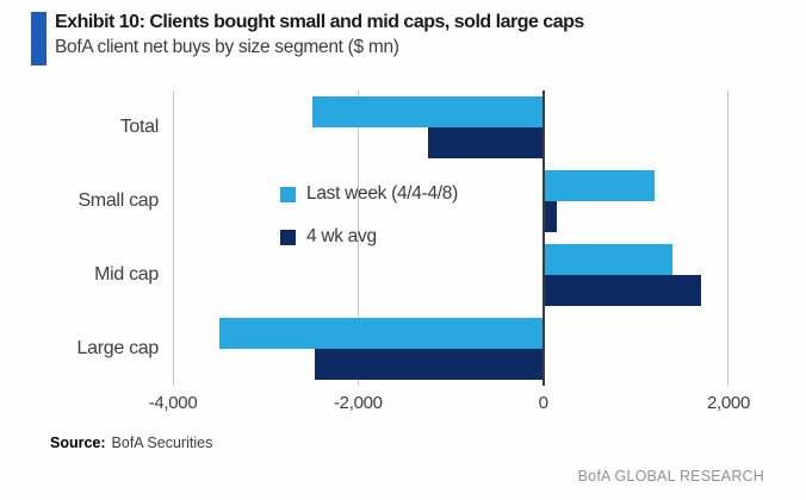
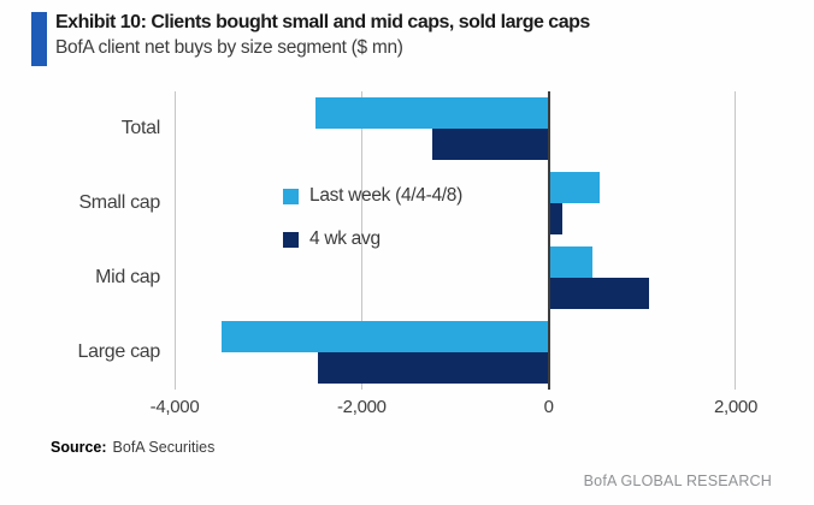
Last week (4/4-4/8)/Small cap: 1200 -> 600
Last week (4/4-4/8)/Mid cap: 1400 -> 500
4 wk avg/Mid cap: 1700 -> 1100
